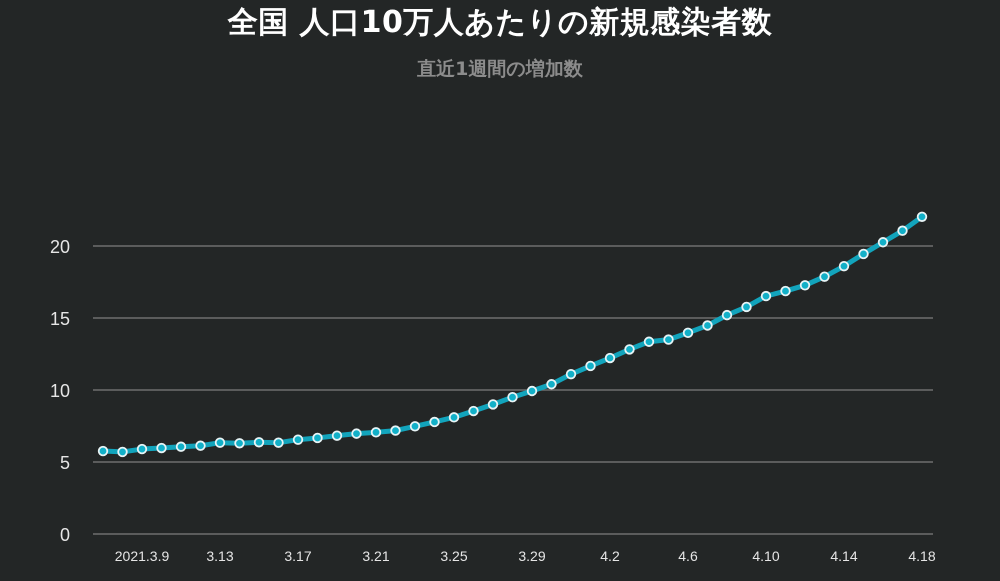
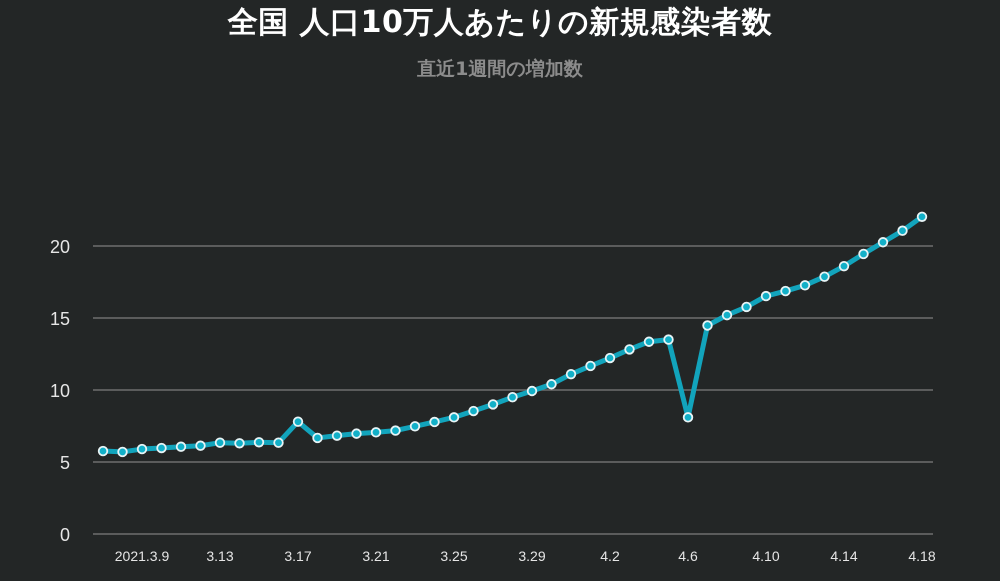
3.17: 6.5 -> 7.8
4.6: 14.0 -> 8.1
